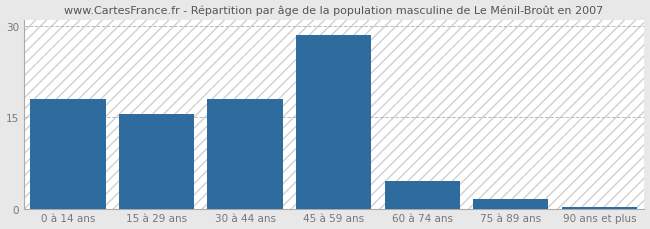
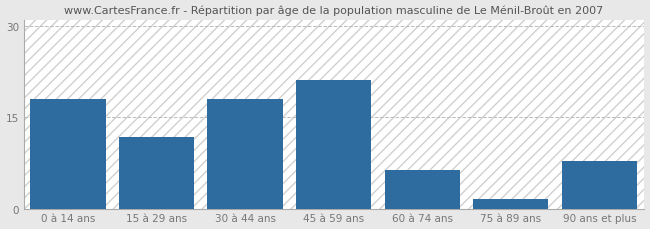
15 à 29 ans: 15.5 -> 11.8
45 à 59 ans: 28.5 -> 21.2
60 à 74 ans: 4.5 -> 6.4
90 ans et plus: 0.2 -> 7.8
